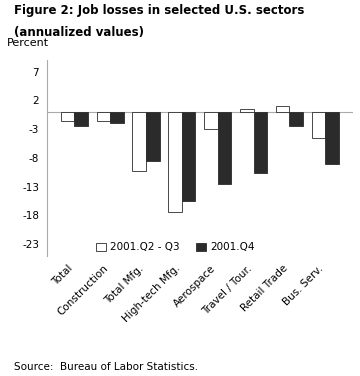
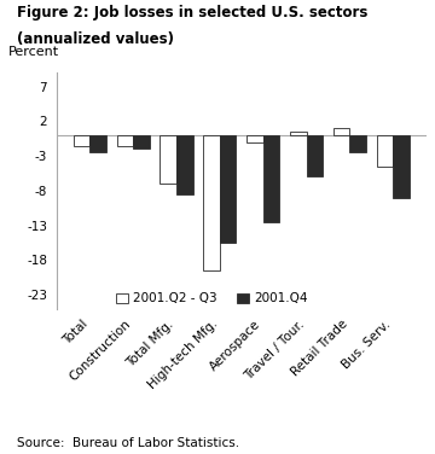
2001.Q2 - Q3/Total Mfg.: -10.2 -> -7.0
2001.Q2 - Q3/High-tech Mfg.: -17.4 -> -19.5
2001.Q2 - Q3/Aerospace: -3.0 -> -1.0
2001.Q4/Travel / Tour.: -10.6 -> -6.0
